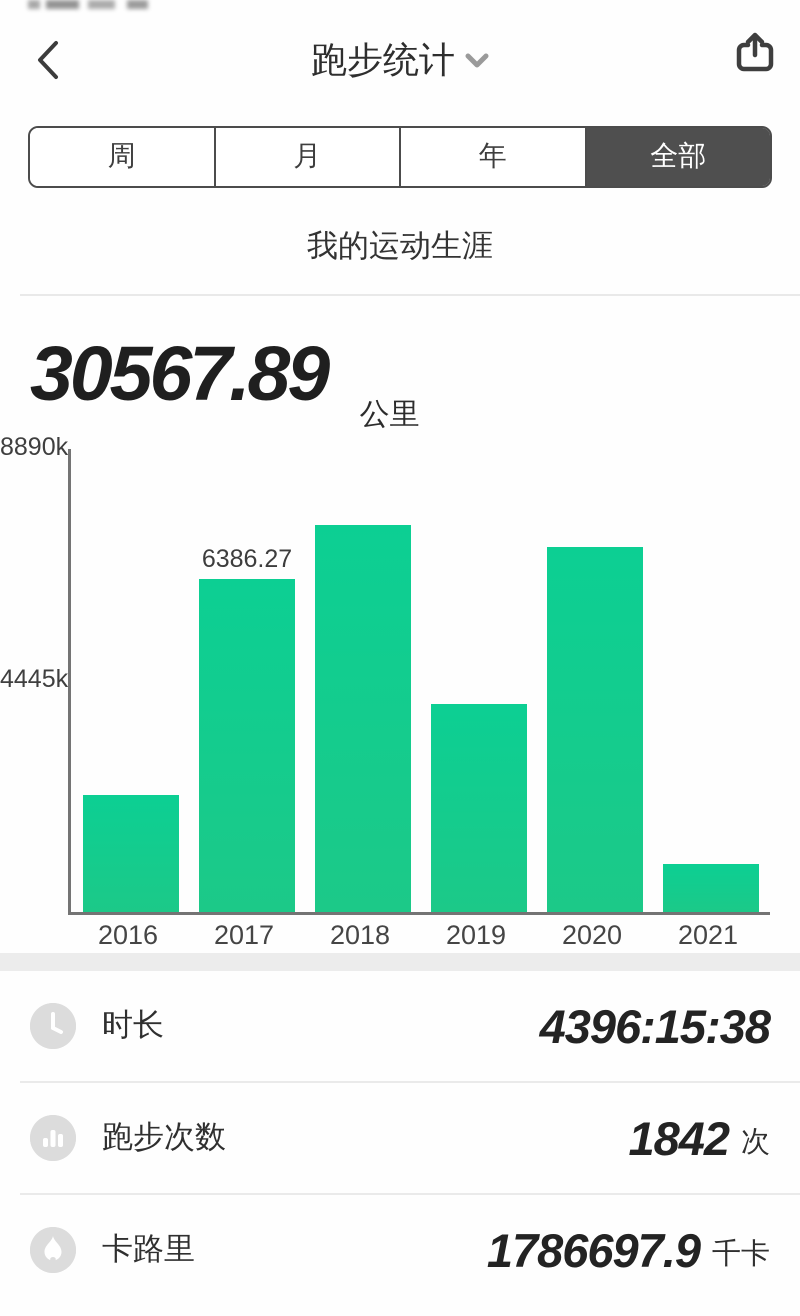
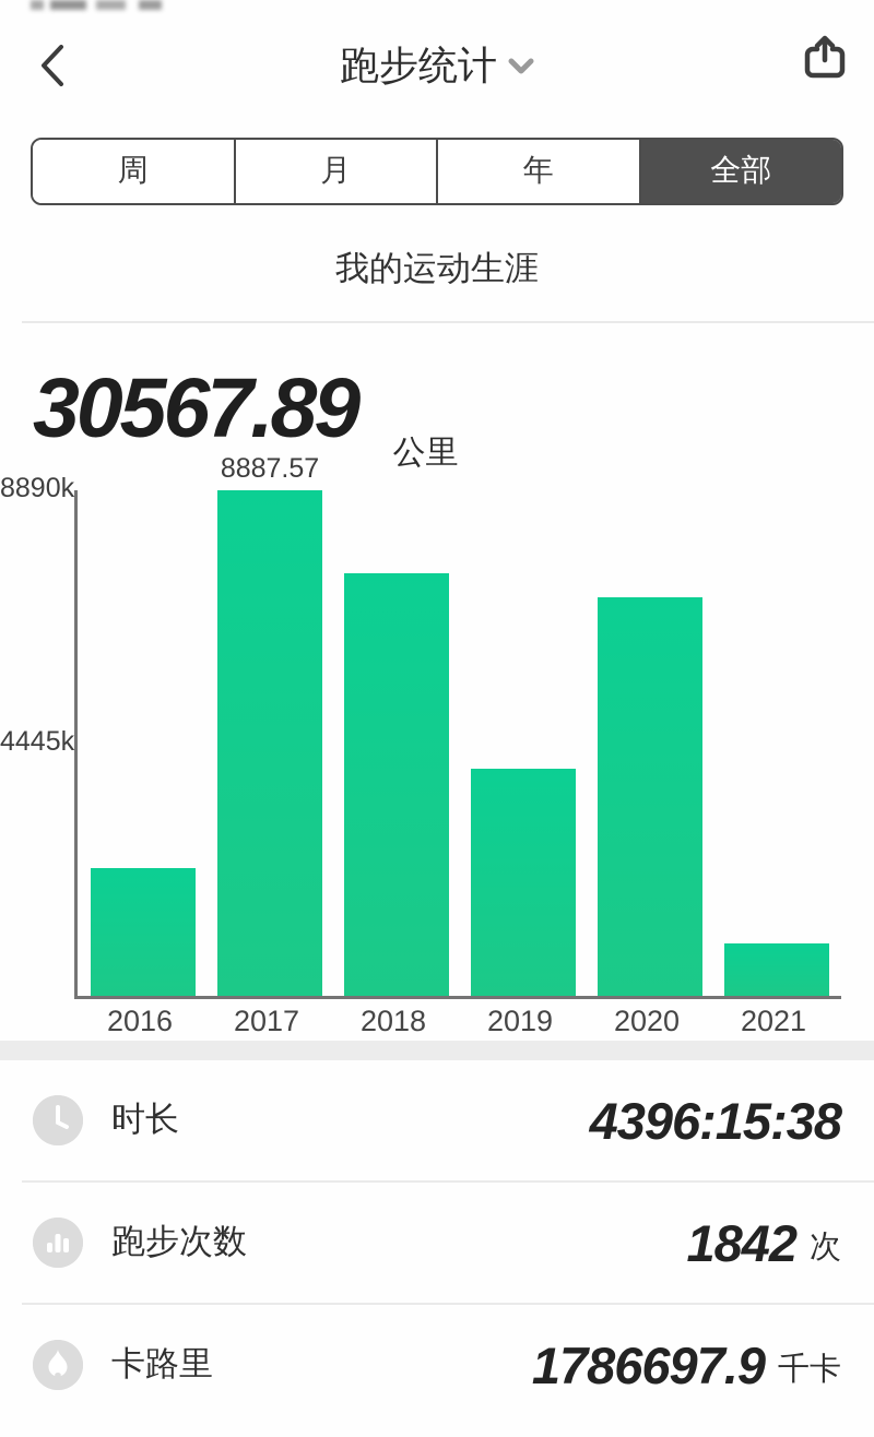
2017: 6386.27 -> 8887.57
